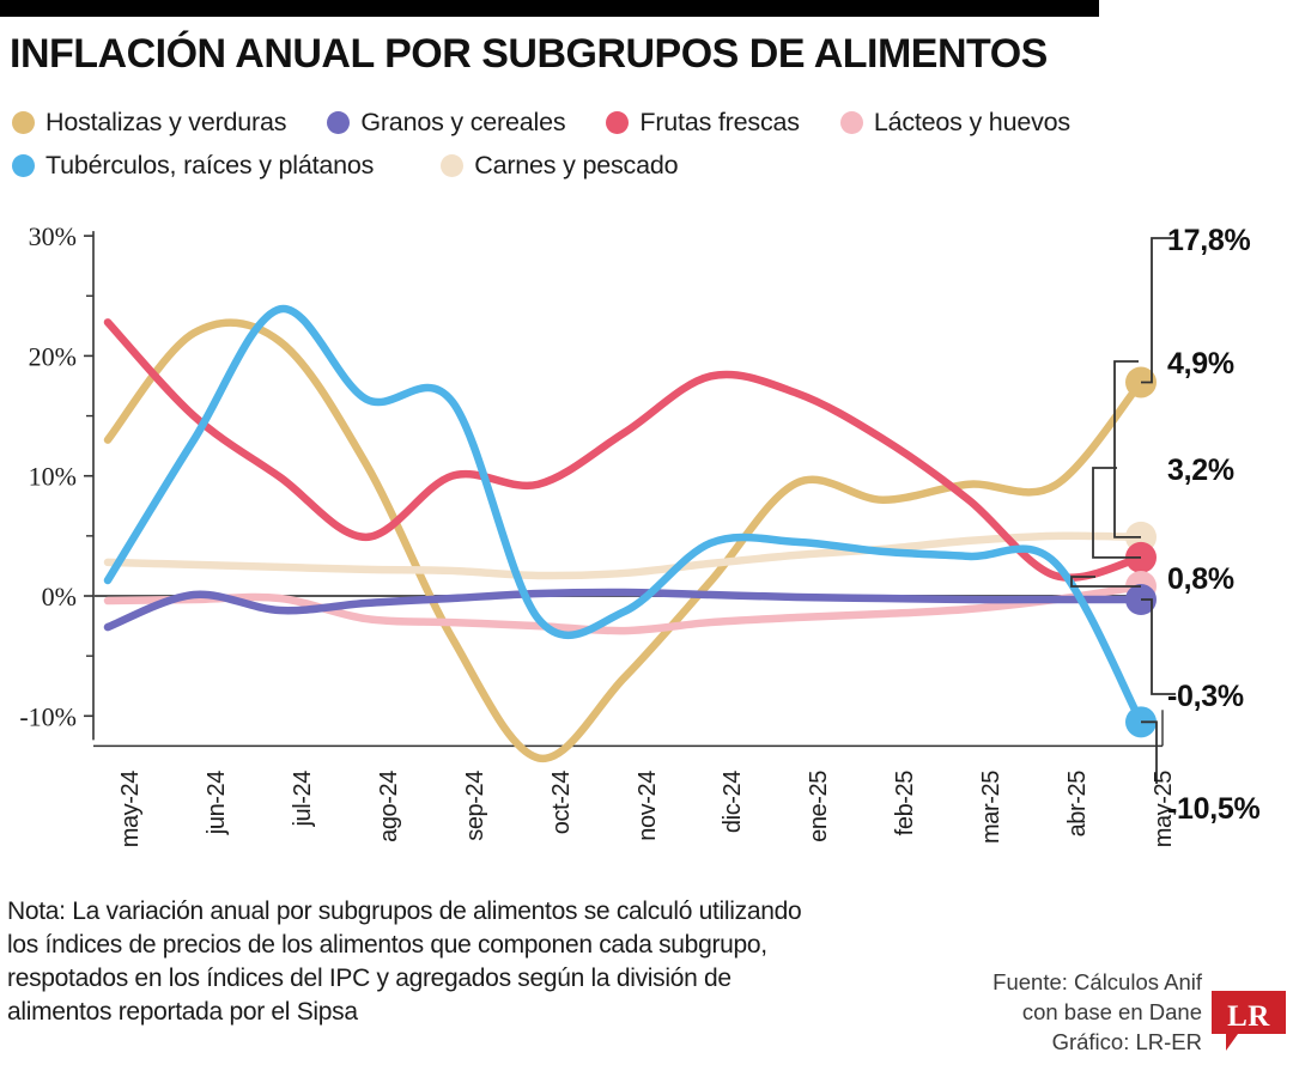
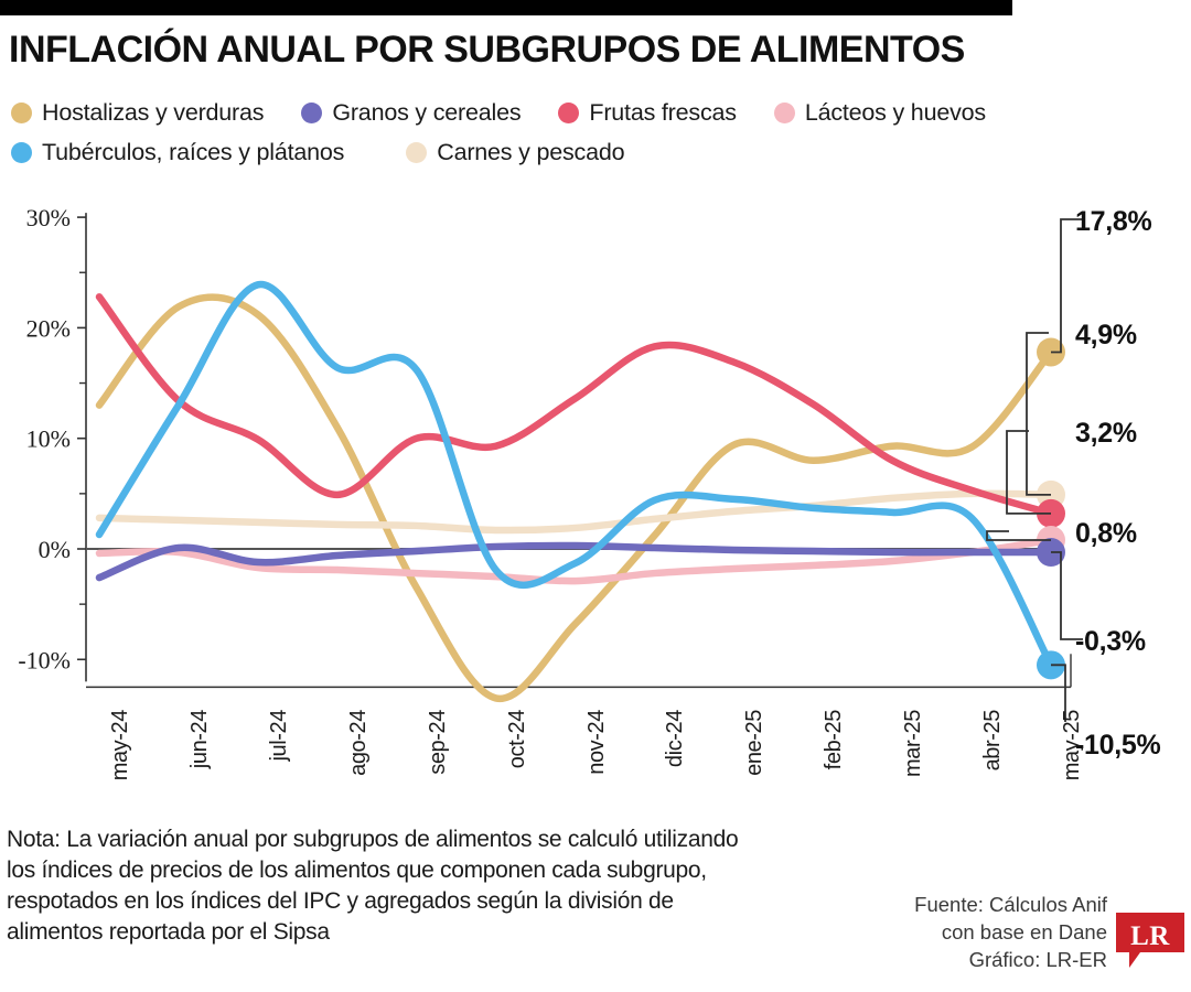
Frutas frescas/jun-24: 15.0% -> 13.4%
Lácteos y huevos/jul-24: -0.2% -> -1.7%
Frutas frescas/abr-25: 1.7% -> 5.3%
